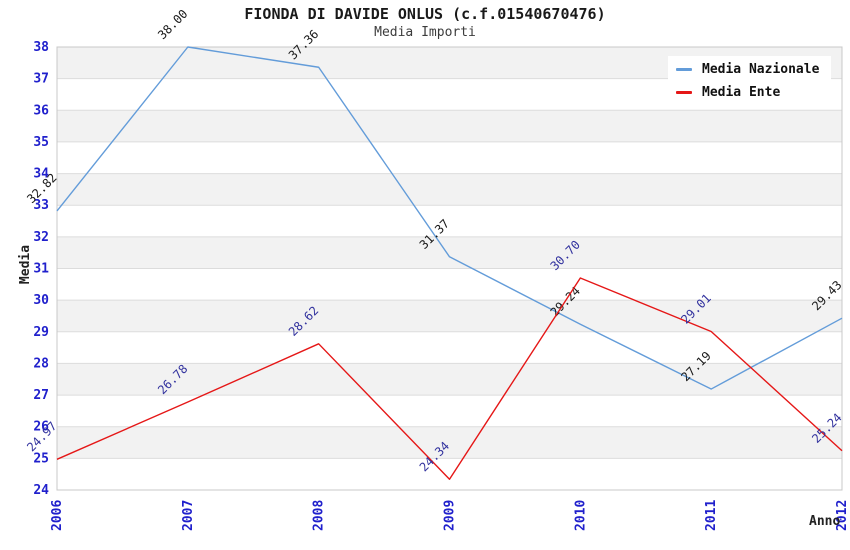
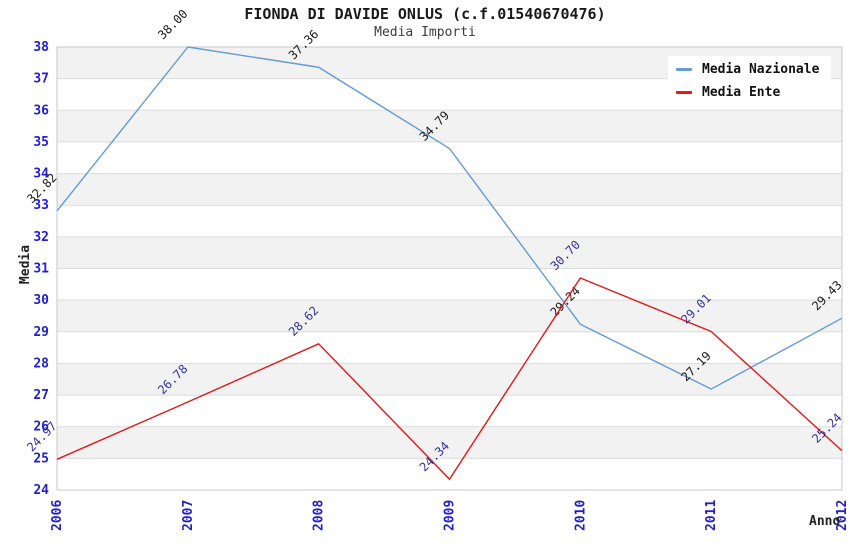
Media Nazionale/2009: 31.37 -> 34.79
